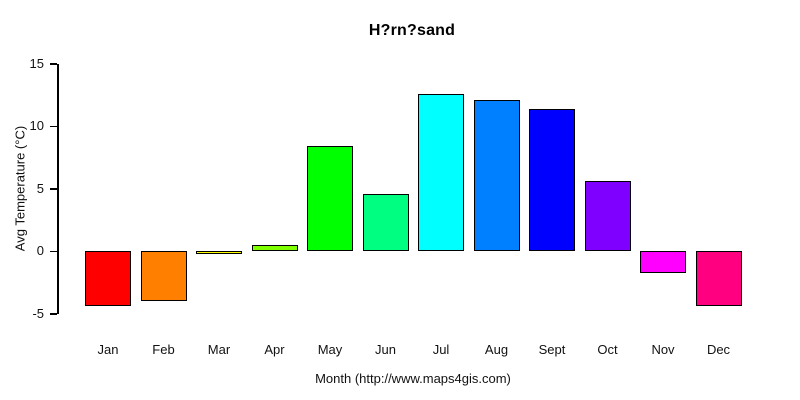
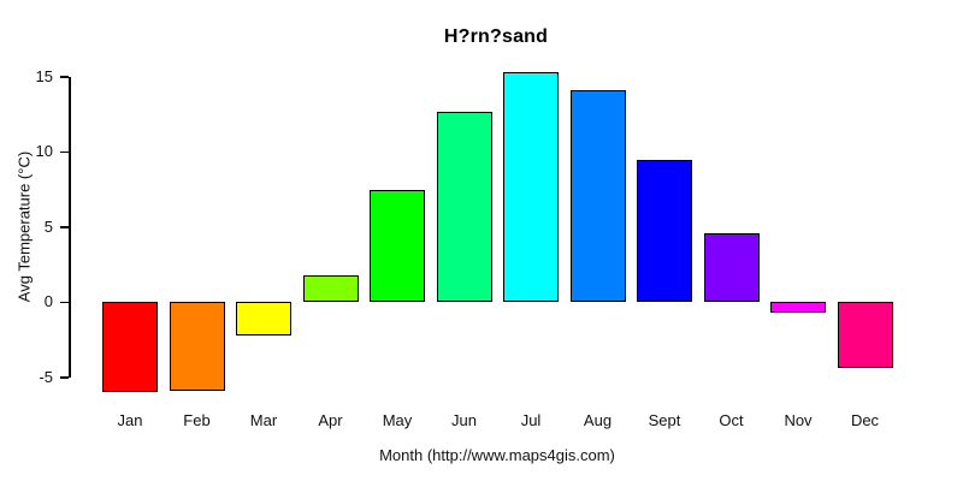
Jan: -4.4 -> -6.0
Feb: -4.0 -> -5.9
Mar: -0.2 -> -2.2
Apr: 0.5 -> 1.8
May: 8.4 -> 7.5
Jun: 4.6 -> 12.7
Jul: 12.6 -> 15.3
Aug: 12.1 -> 14.1
Sept: 11.4 -> 9.5
Oct: 5.6 -> 4.6
Nov: -1.7 -> -0.7
